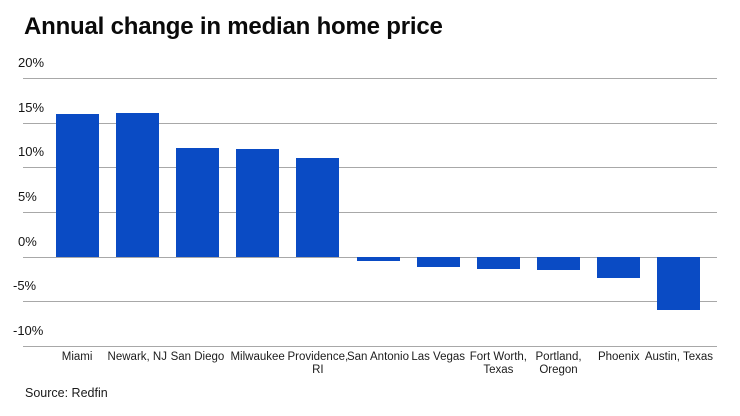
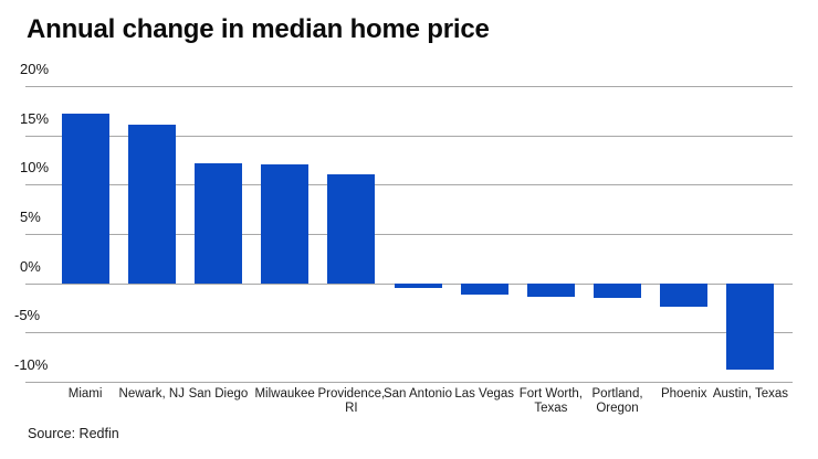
Miami: 16% -> 17%
Austin, Texas: -6% -> -9%
